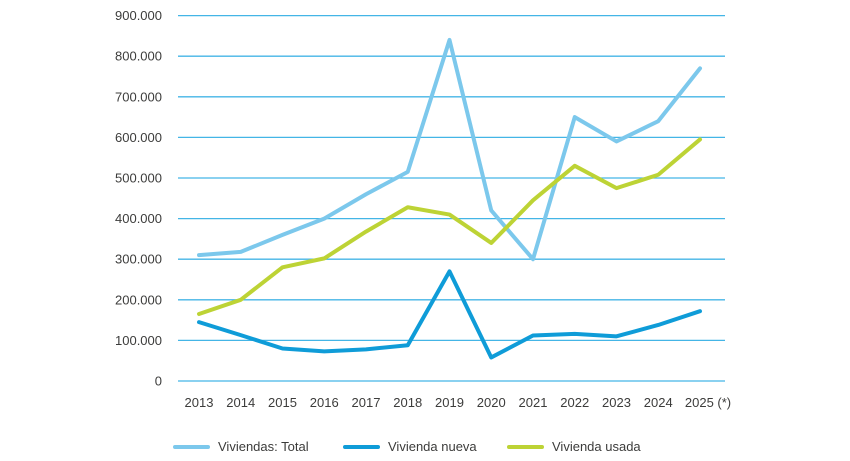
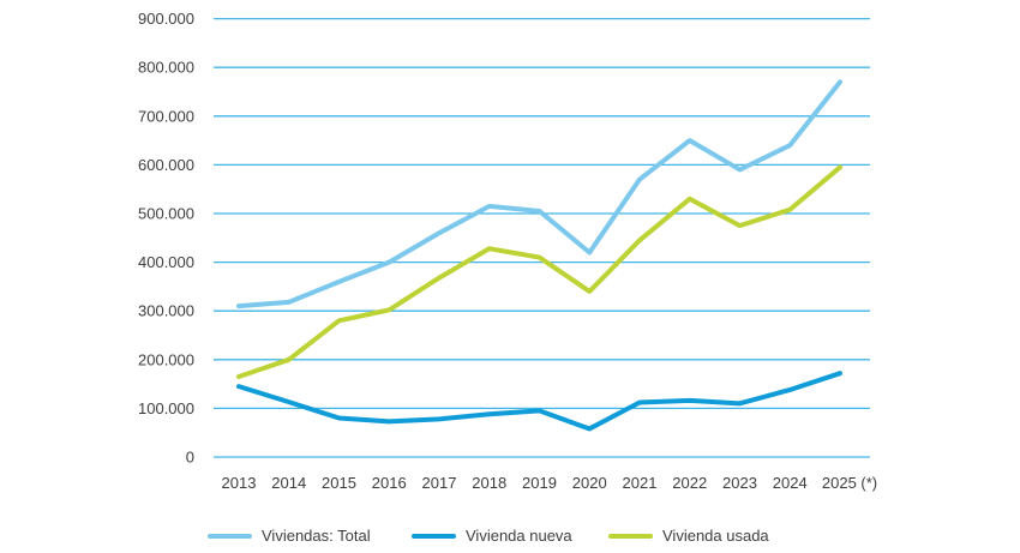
Viviendas: Total/2019: 840000 -> 500000
Vivienda nueva/2019: 270000 -> 100000
Viviendas: Total/2021: 300000 -> 570000
